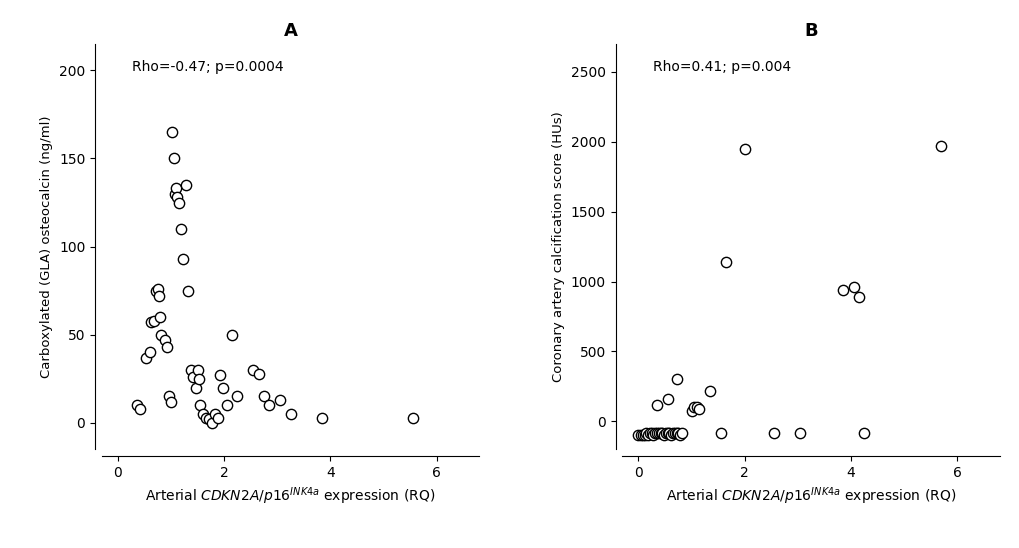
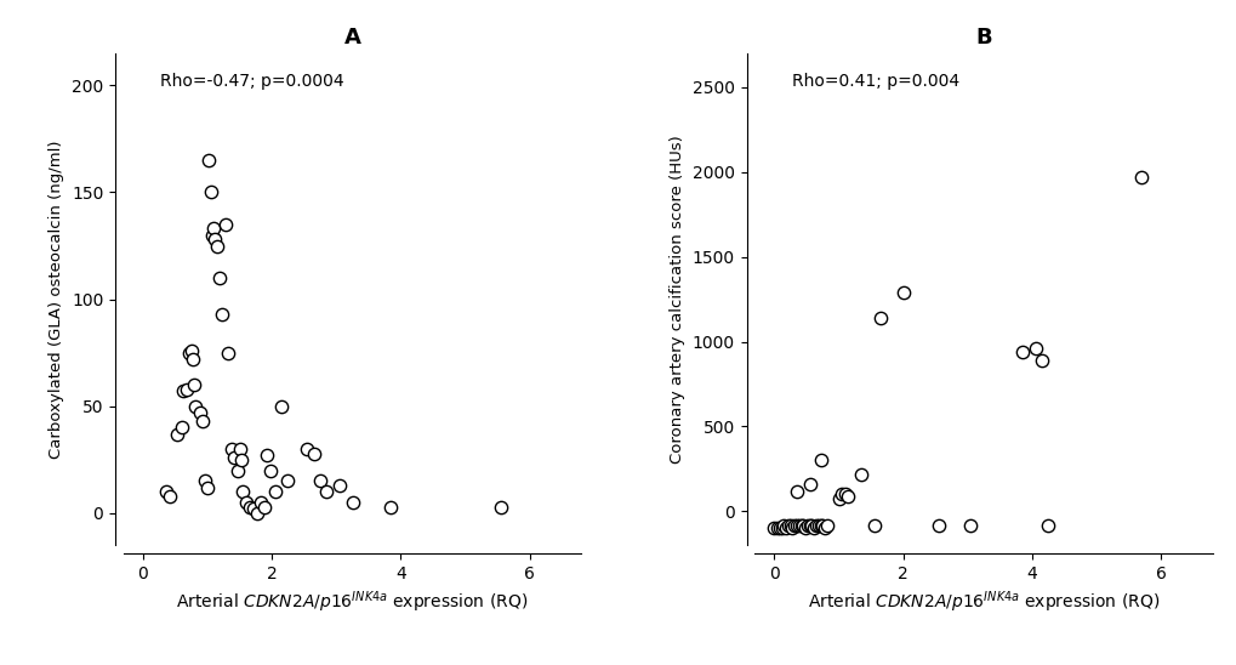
B/2: 1950 -> 1290
